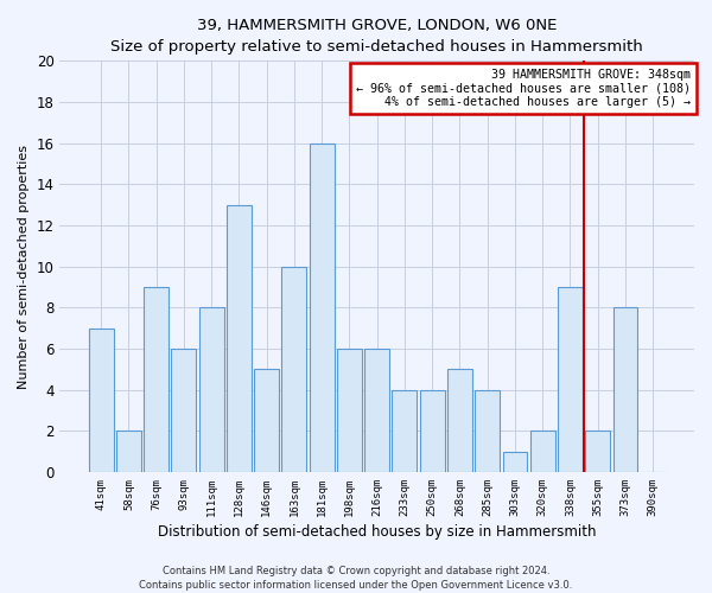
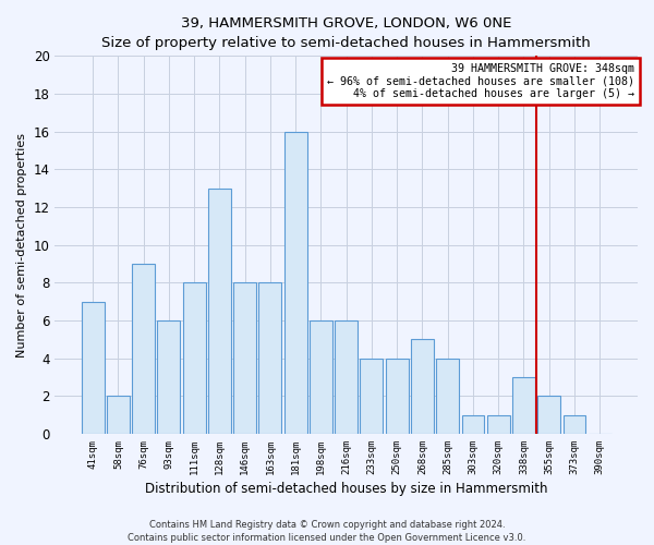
146sqm: 5 -> 8
163sqm: 10 -> 8
320sqm: 2 -> 1
338sqm: 9 -> 3
373sqm: 8 -> 1
